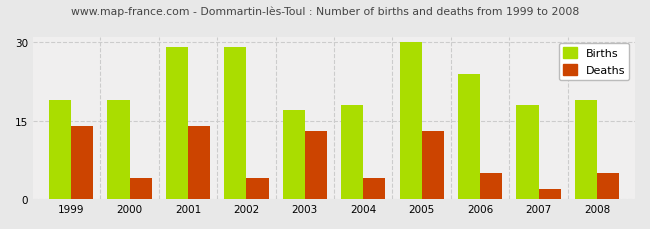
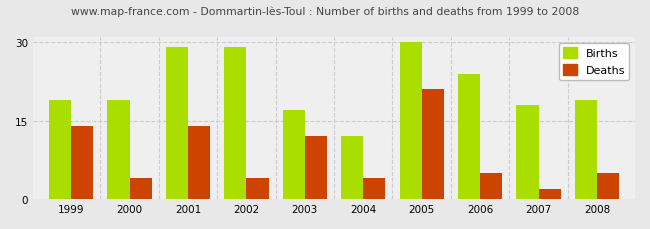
Deaths/2003: 13 -> 12
Births/2004: 18 -> 12
Deaths/2005: 13 -> 21
